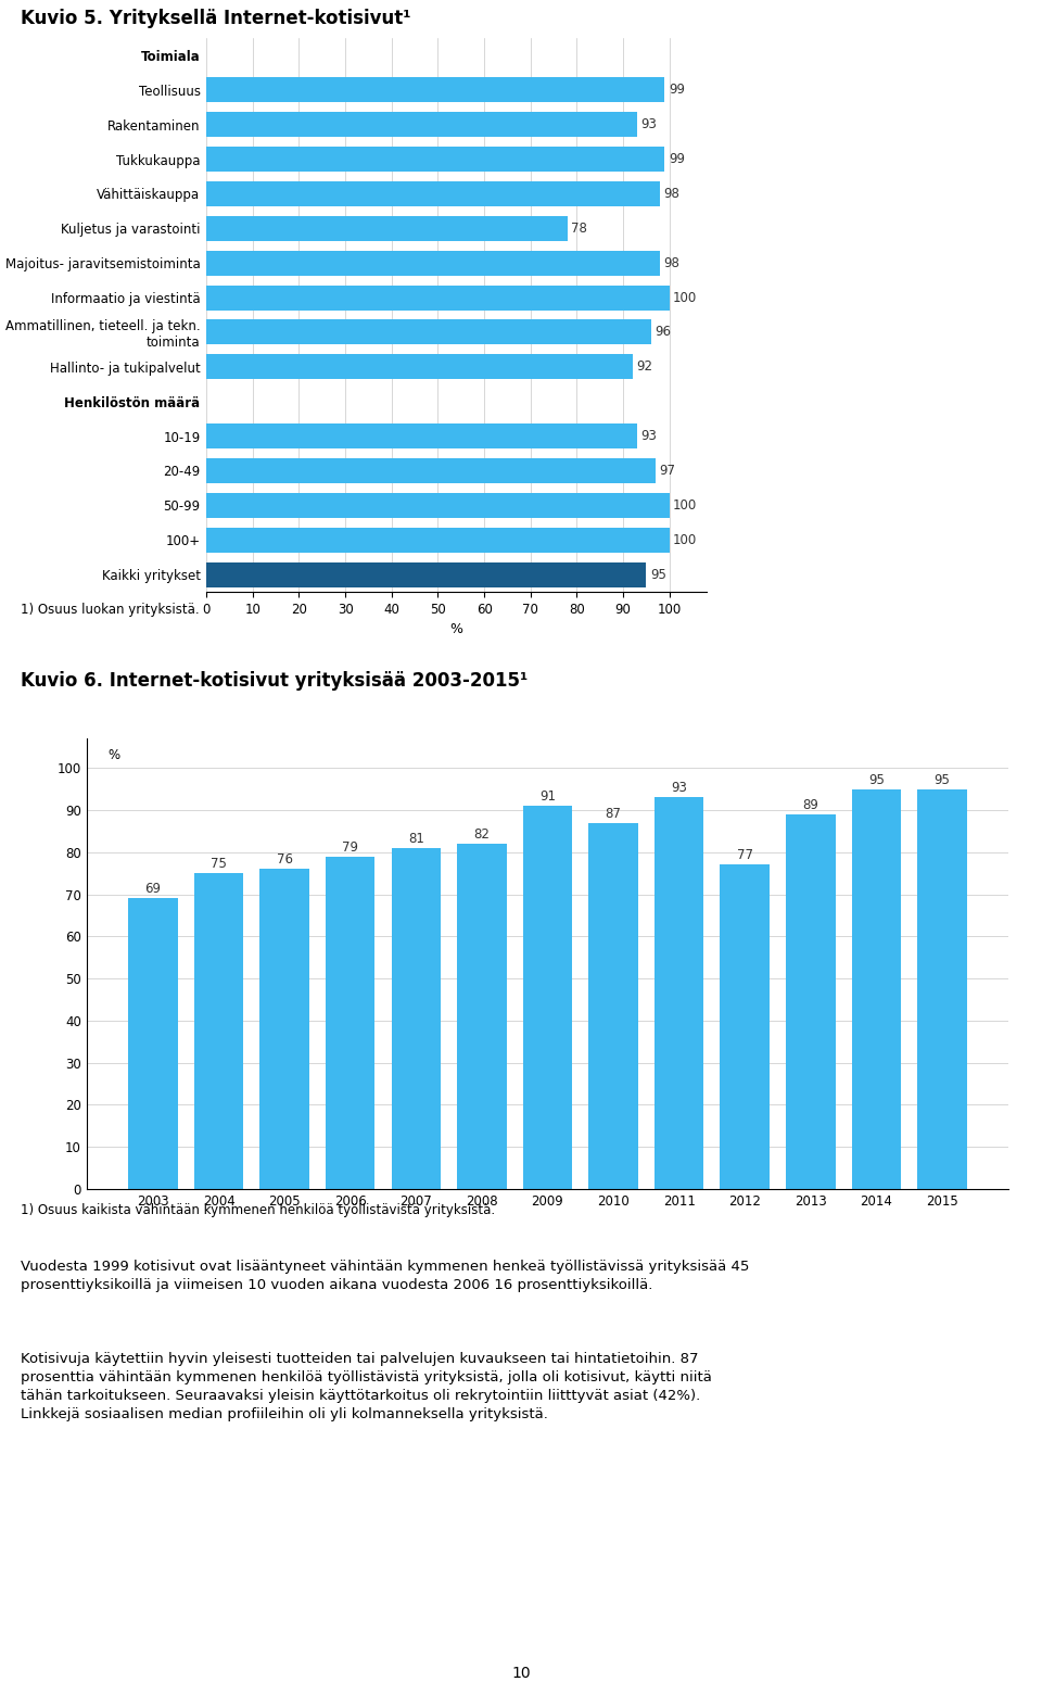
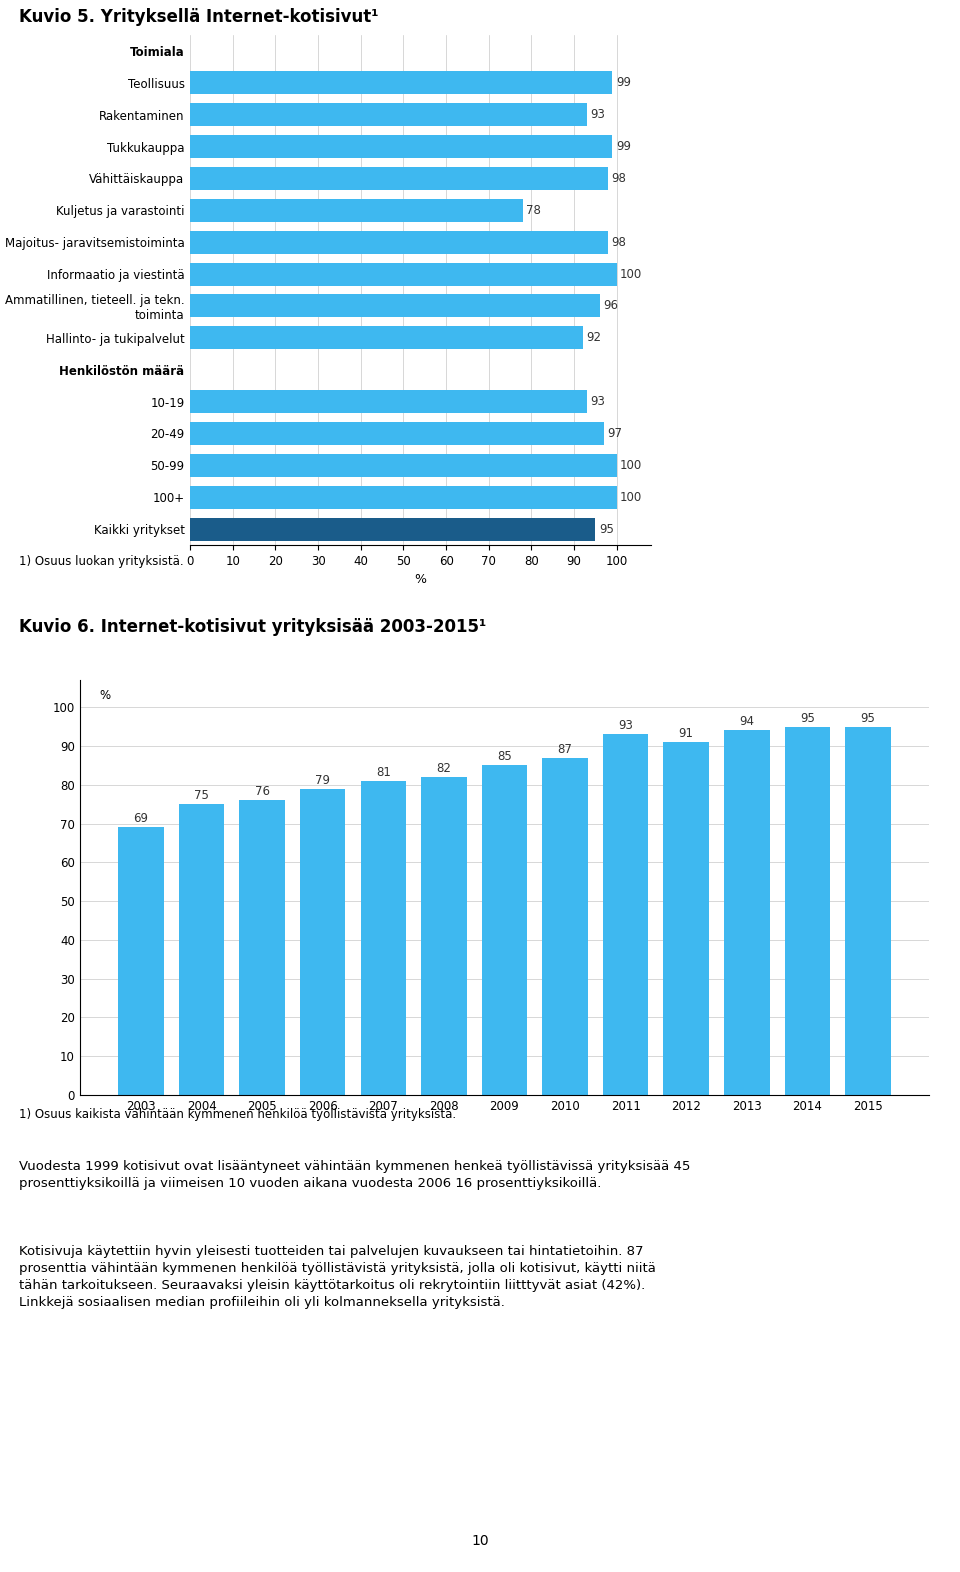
2009: 91 -> 85
2012: 77 -> 91
2013: 89 -> 94
